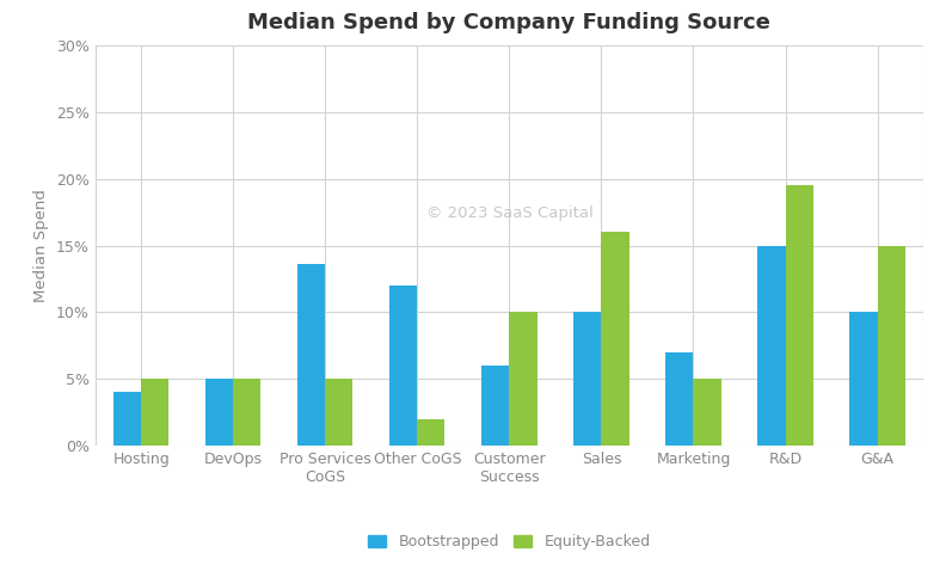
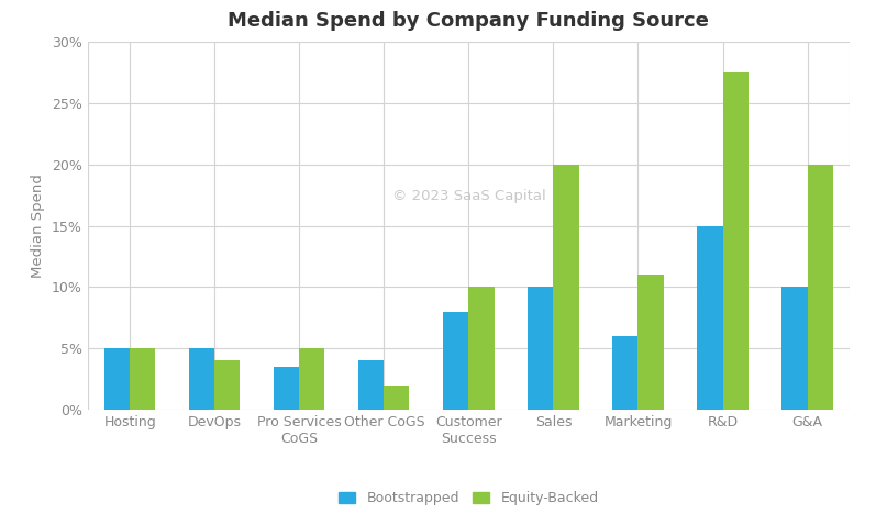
Bootstrapped/Hosting: 4.0% -> 5.0%
Equity-Backed/DevOps: 5.0% -> 4.0%
Bootstrapped/Pro Services CoGS: 13.6% -> 3.5%
Bootstrapped/Other CoGS: 12.0% -> 4.0%
Bootstrapped/Customer Success: 6.0% -> 8.0%
Equity-Backed/Sales: 16.0% -> 20.0%
Bootstrapped/Marketing: 7.0% -> 6.0%
Equity-Backed/Marketing: 5.0% -> 11.0%
Equity-Backed/R&D: 19.5% -> 27.5%
Equity-Backed/G&A: 15.0% -> 20.0%
